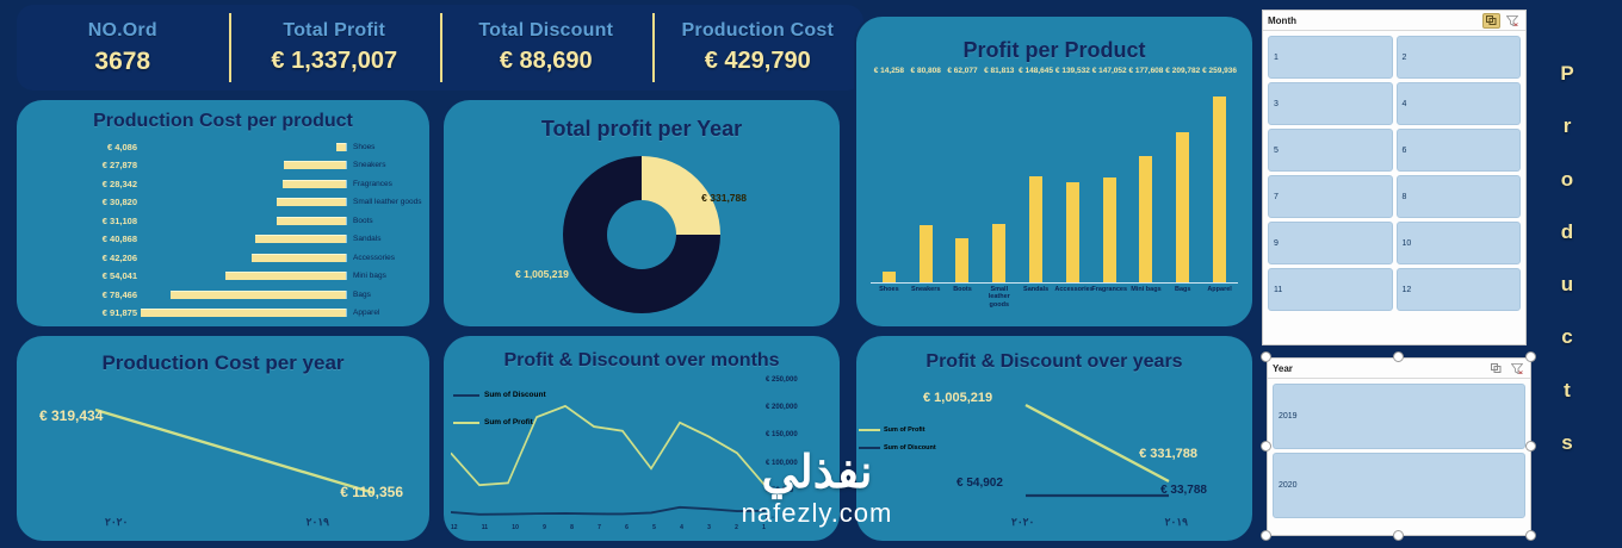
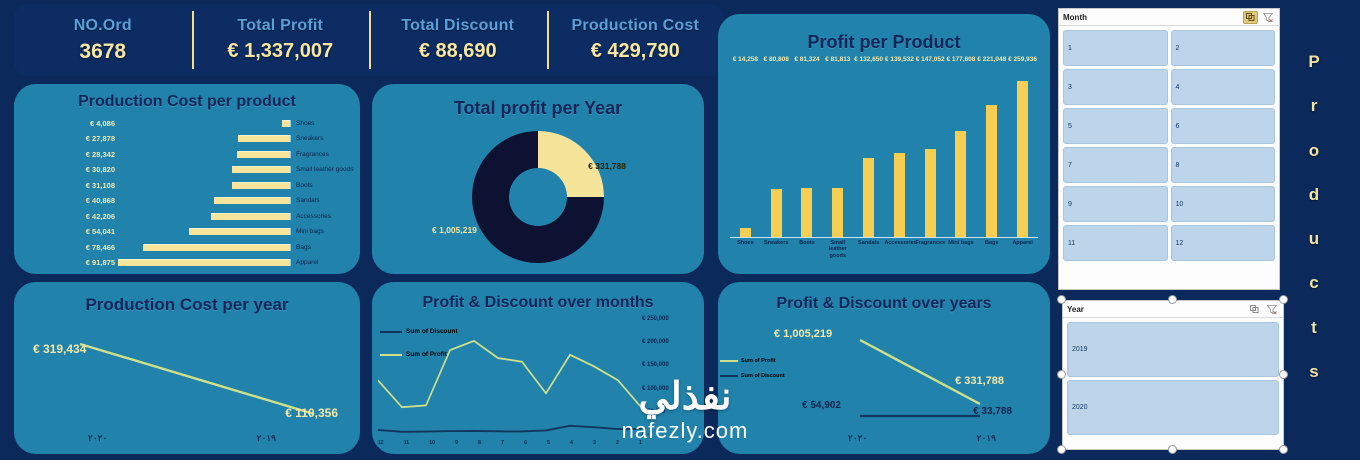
Profit per Product/Boots: 62,077 -> 81,324
Profit per Product/Sandals: 148,645 -> 132,650
Profit per Product/Bags: 209,782 -> 221,048
